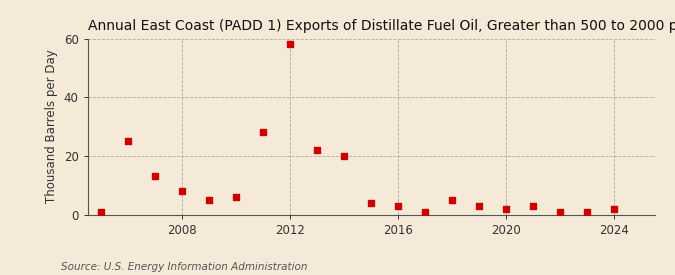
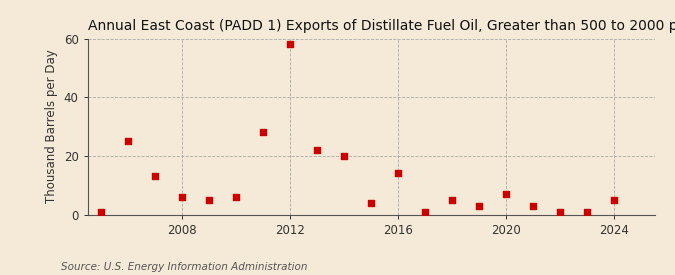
2008: 8 -> 6
2016: 3 -> 14
2020: 2 -> 7
2024: 2 -> 5
